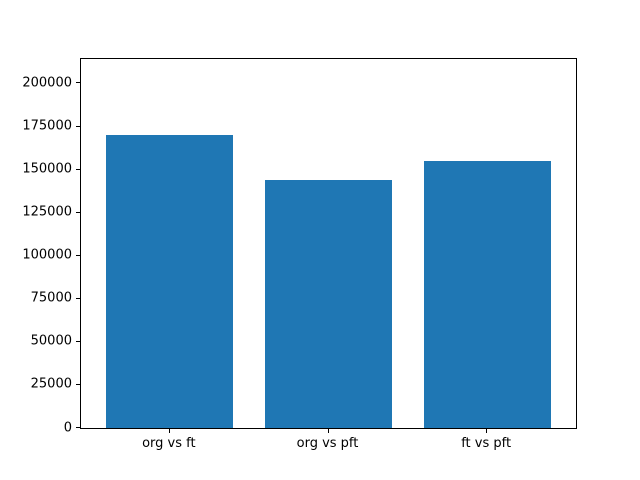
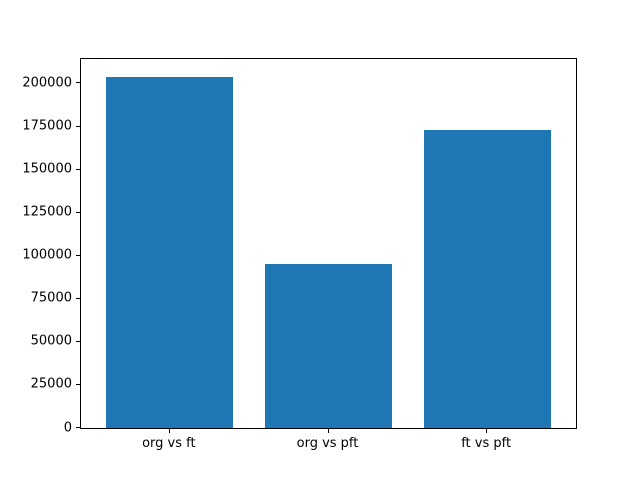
org vs ft: 170000 -> 204000
org vs pft: 144000 -> 95000
ft vs pft: 155000 -> 173000
